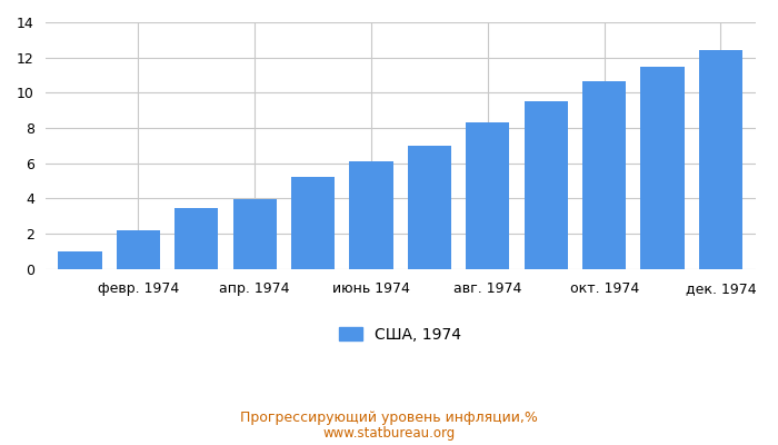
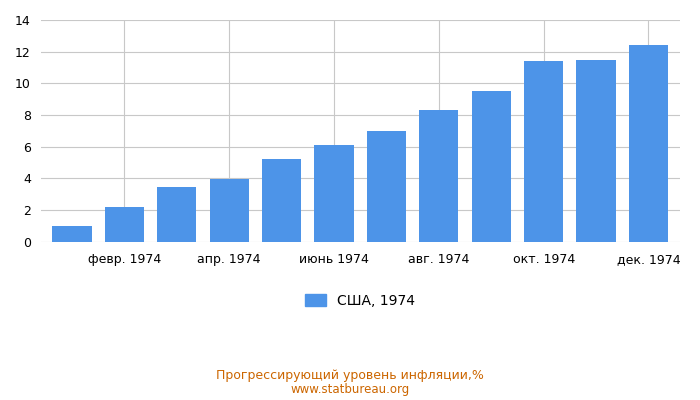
окт. 1974: 10.7 -> 11.4
